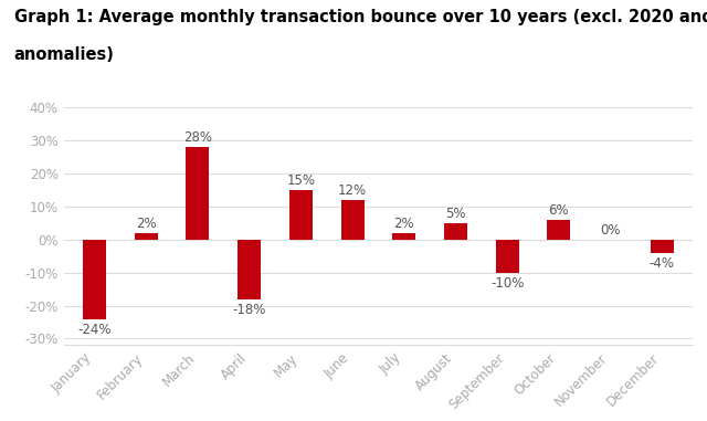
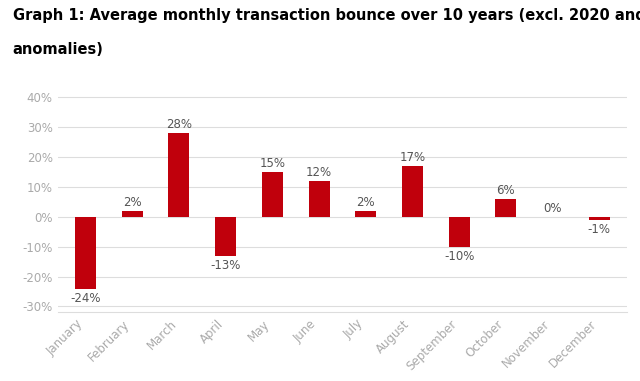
April: -18% -> -13%
August: 5% -> 17%
December: -4% -> -1%
